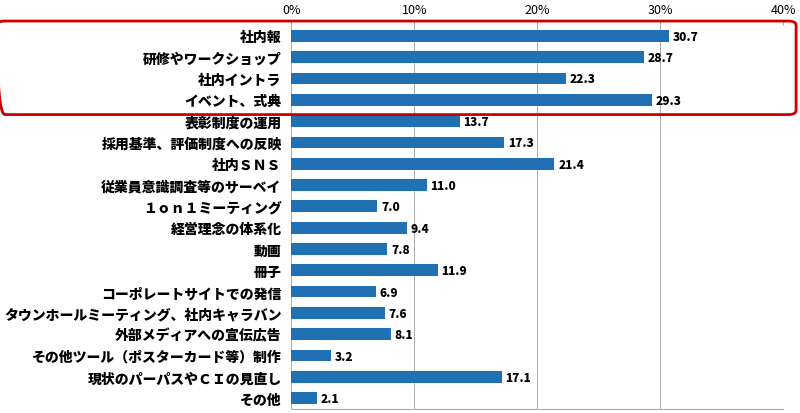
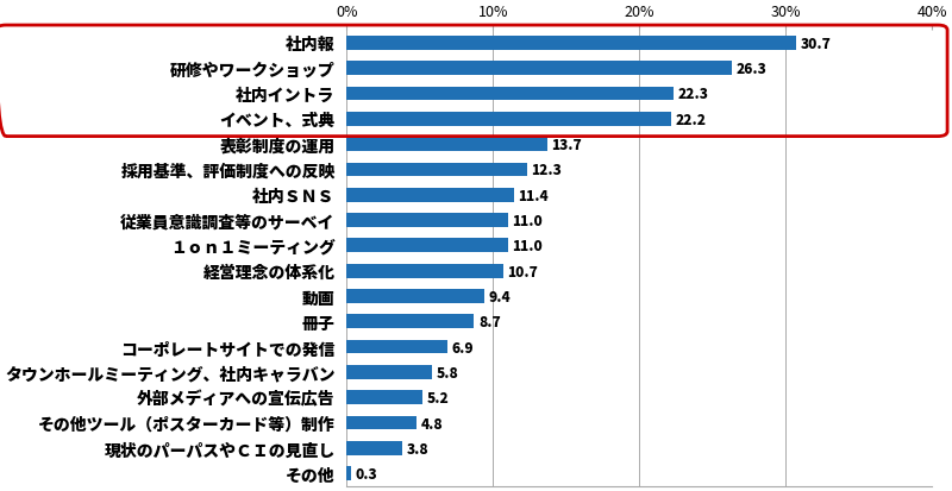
研修やワークショップ: 28.7 -> 26.3
イベント、式典: 29.3 -> 22.2
採用基準、評価制度への反映: 17.3 -> 12.3
社内ＳＮＳ: 21.4 -> 11.4
１ｏｎ１ミーティング: 7.0 -> 11.0
経営理念の体系化: 9.4 -> 10.7
動画: 7.8 -> 9.4
冊子: 11.9 -> 8.7
タウンホールミーティング、社内キャラバン: 7.6 -> 5.8
外部メディアへの宣伝広告: 8.1 -> 5.2
その他ツール（ポスターカード等）制作: 3.2 -> 4.8
現状のパーパスやＣＩの見直し: 17.1 -> 3.8
その他: 2.1 -> 0.3
